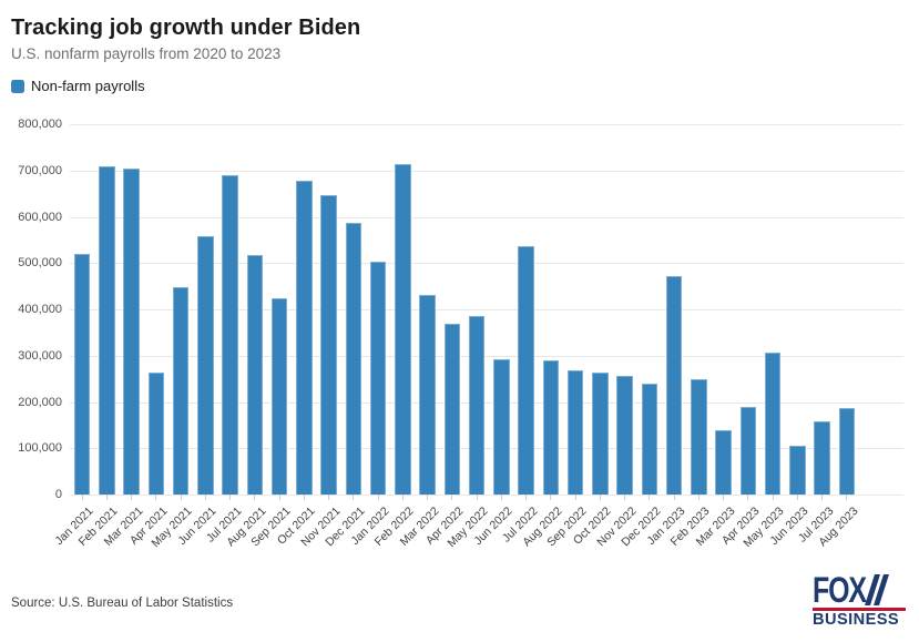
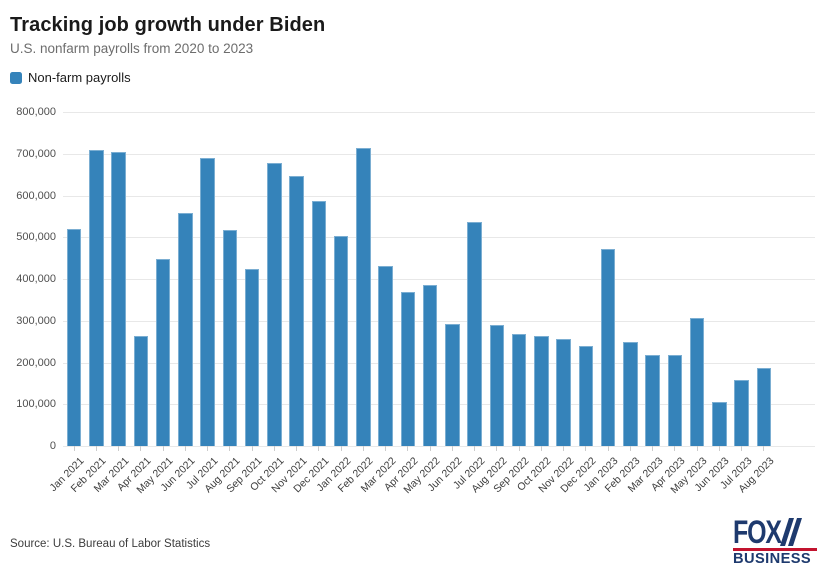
Mar 2023: 140000 -> 220000
Apr 2023: 190000 -> 220000
